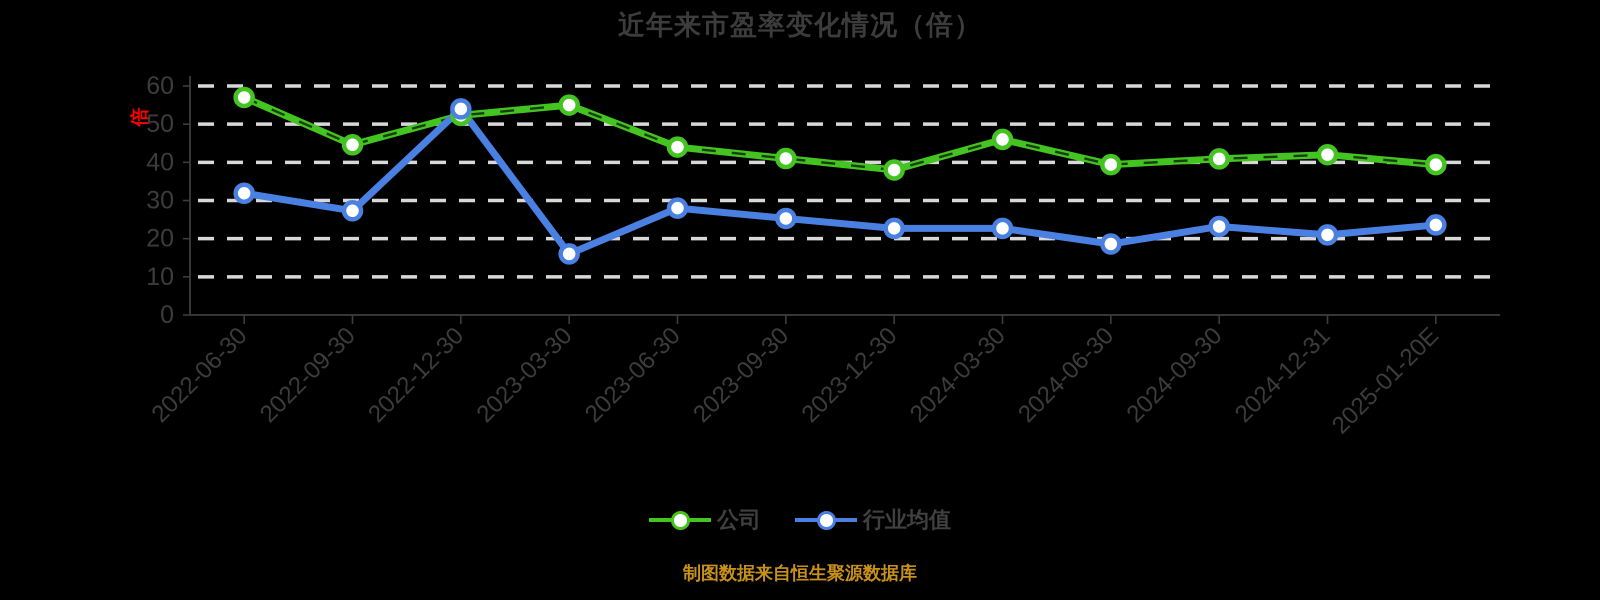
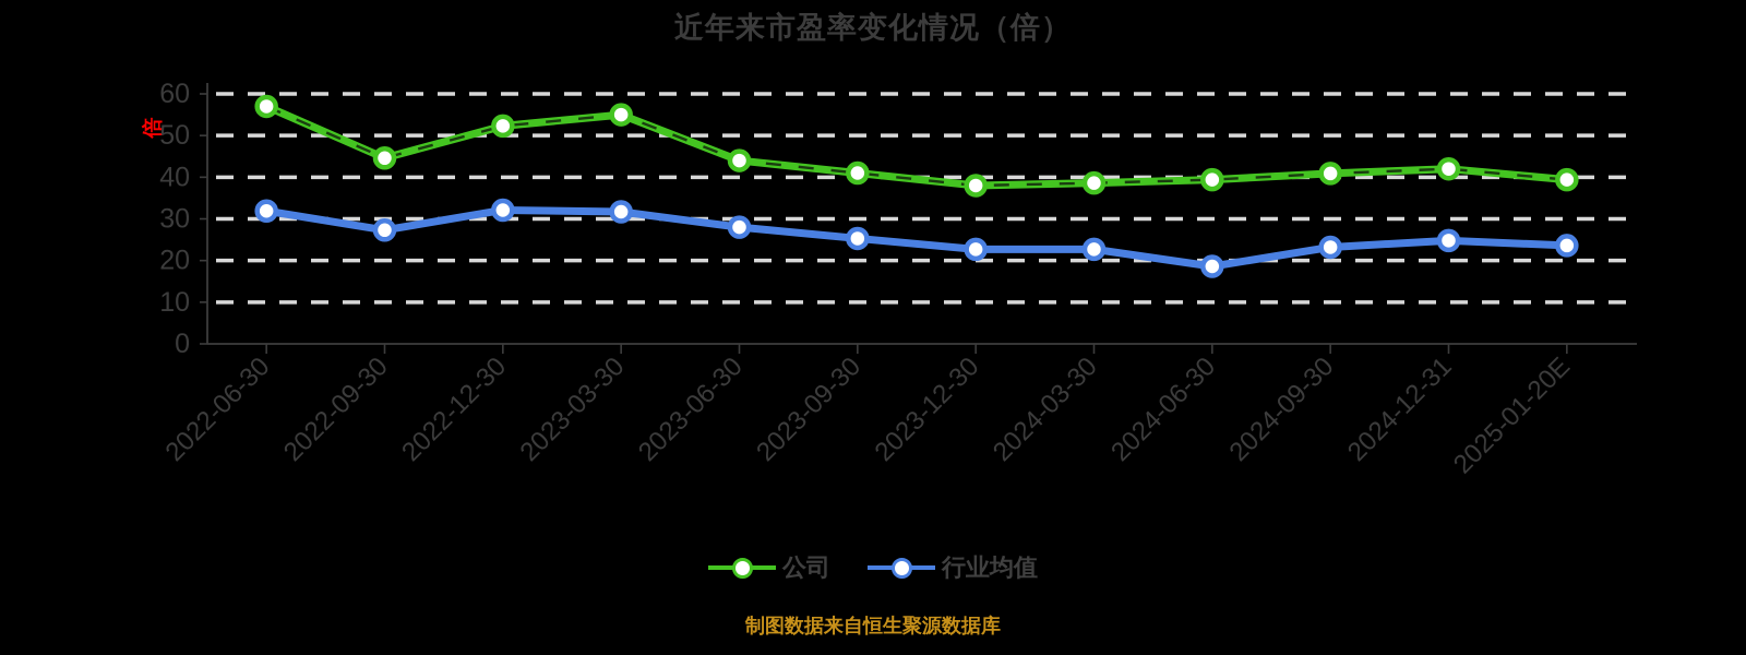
行业均值/2022-12-30: 54 -> 32
行业均值/2023-03-30: 16 -> 32
公司/2024-03-30: 46 -> 39
行业均值/2024-12-31: 21 -> 25
